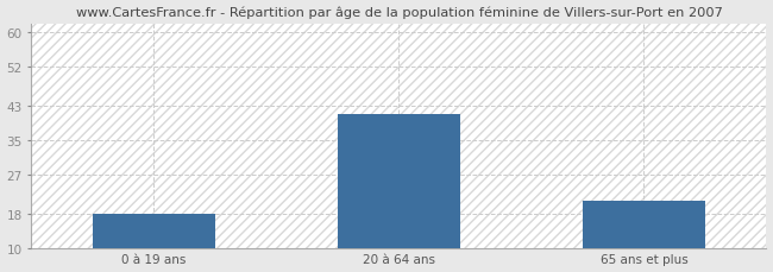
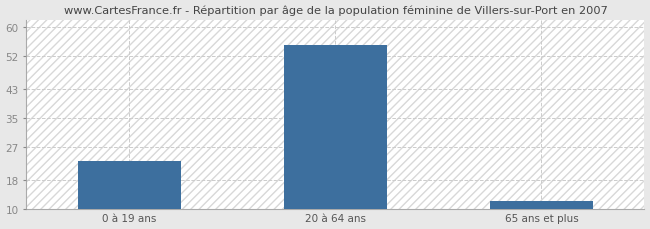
0 à 19 ans: 18 -> 23
20 à 64 ans: 41 -> 55
65 ans et plus: 21 -> 12
